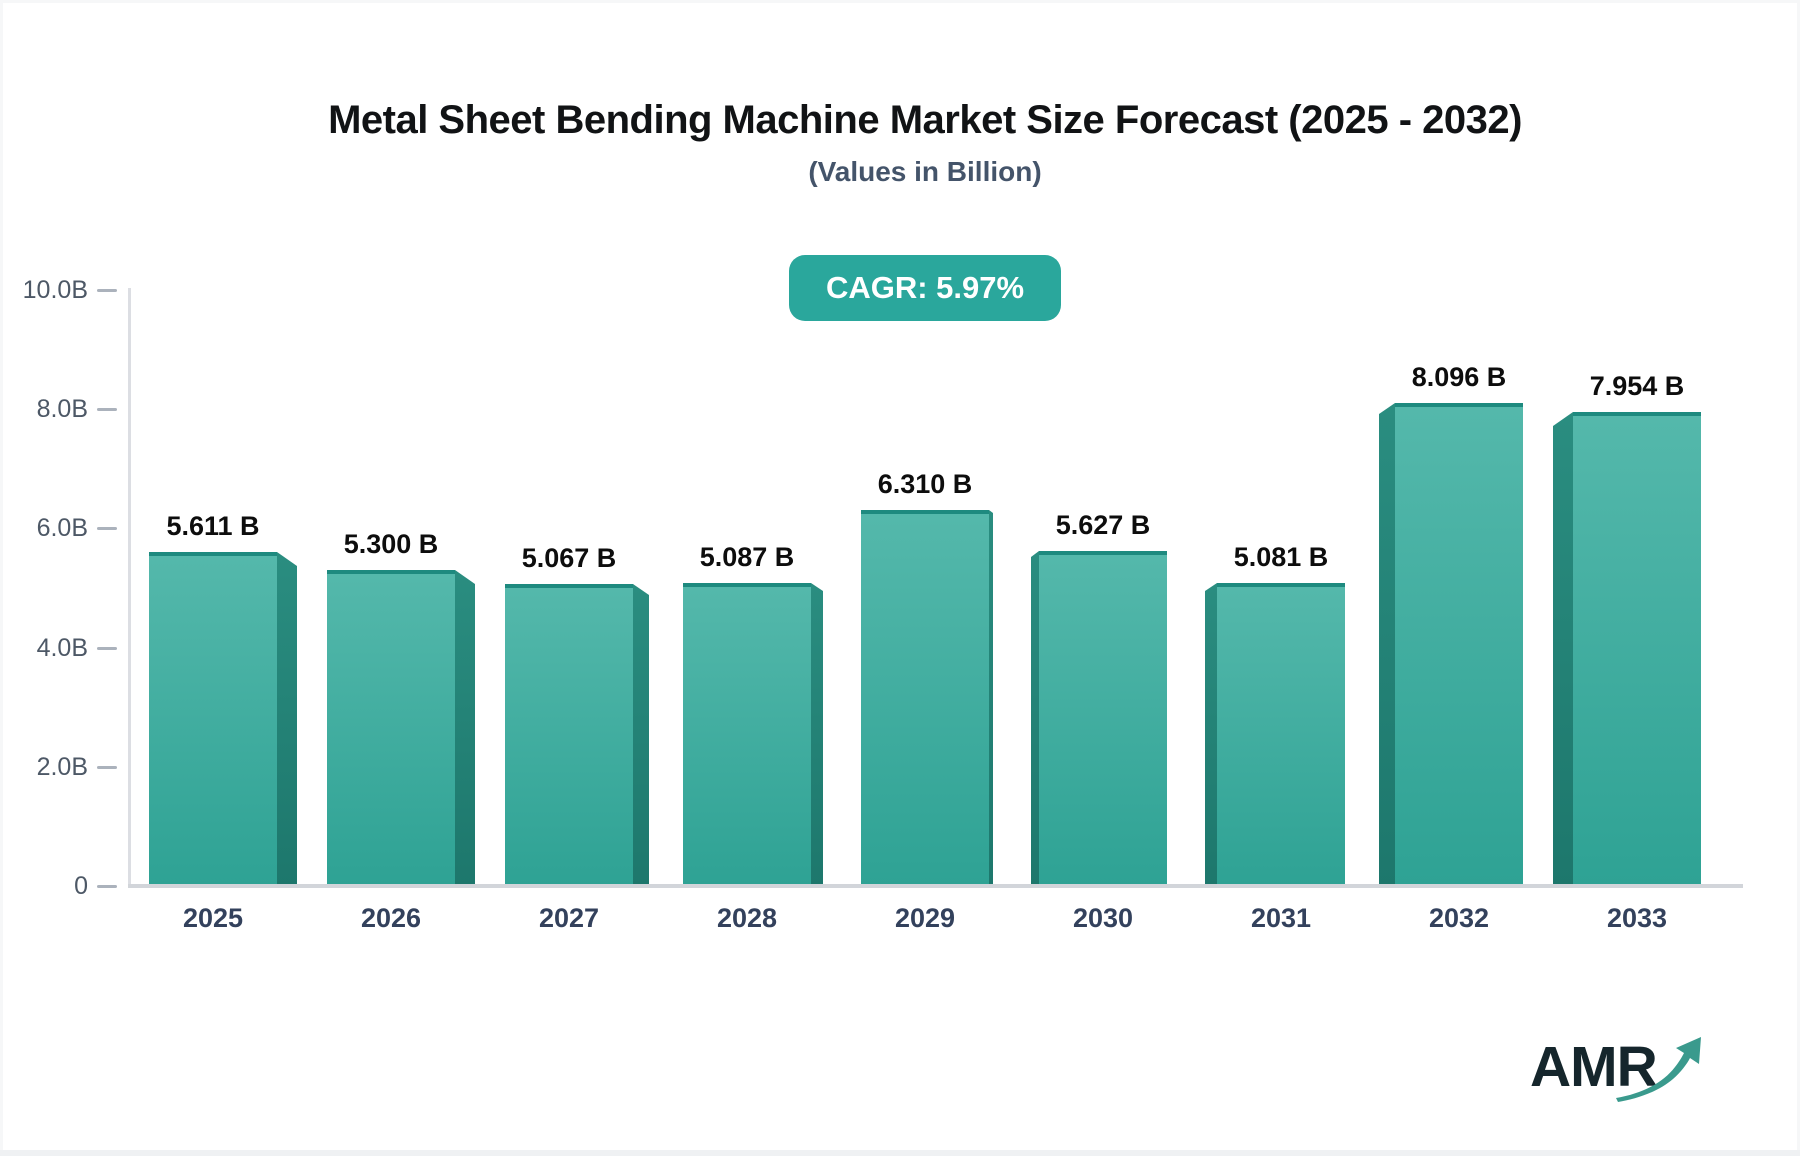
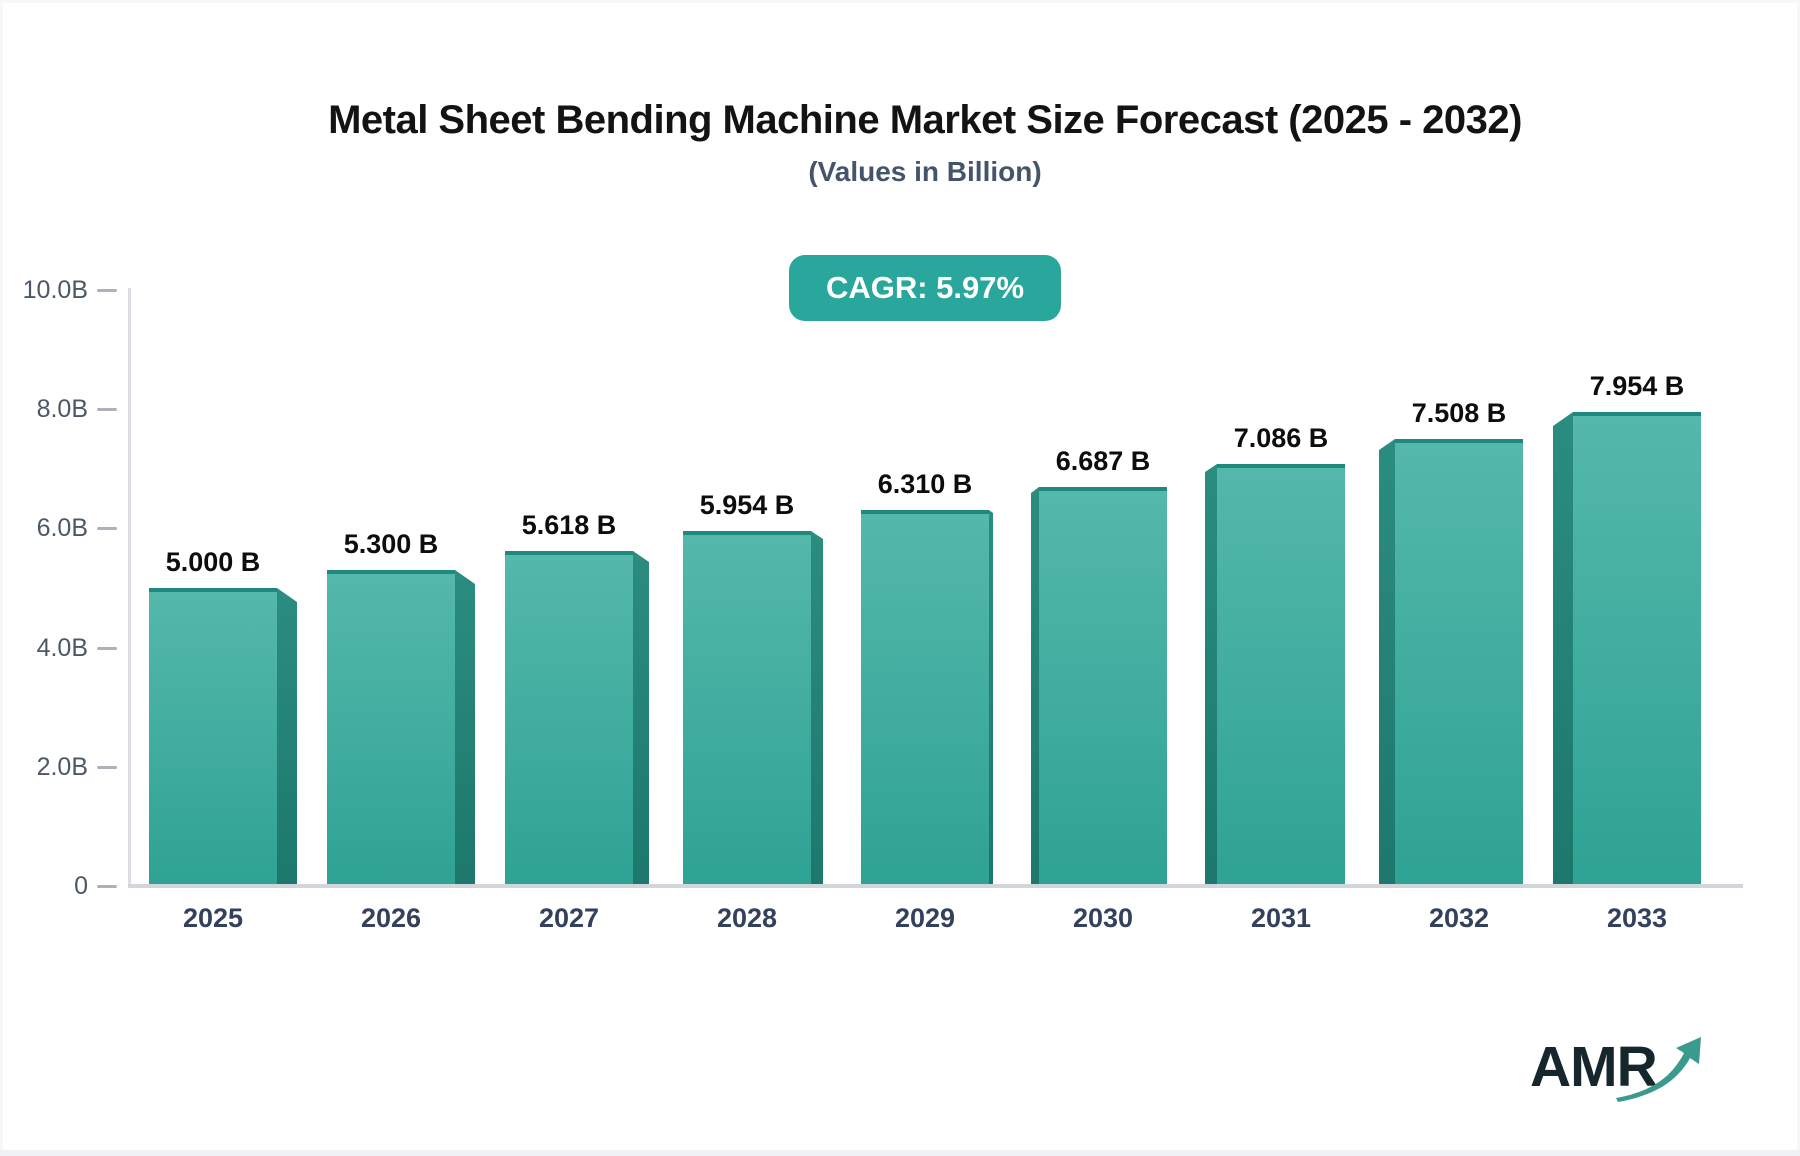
2025: 5.611 -> 5.000
2027: 5.067 -> 5.618
2028: 5.087 -> 5.954
2030: 5.627 -> 6.687
2031: 5.081 -> 7.086
2032: 8.096 -> 7.508
